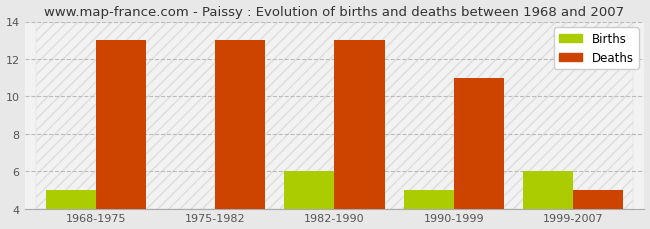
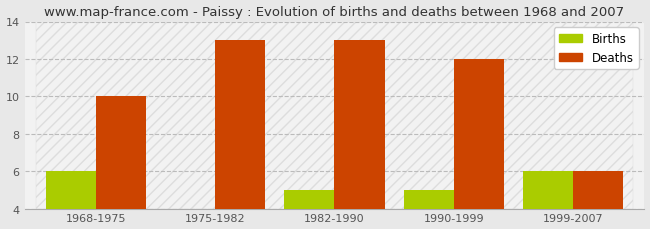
Births/1968-1975: 5 -> 6
Deaths/1968-1975: 13 -> 10
Births/1982-1990: 6 -> 5
Deaths/1990-1999: 11 -> 12
Deaths/1999-2007: 5 -> 6
